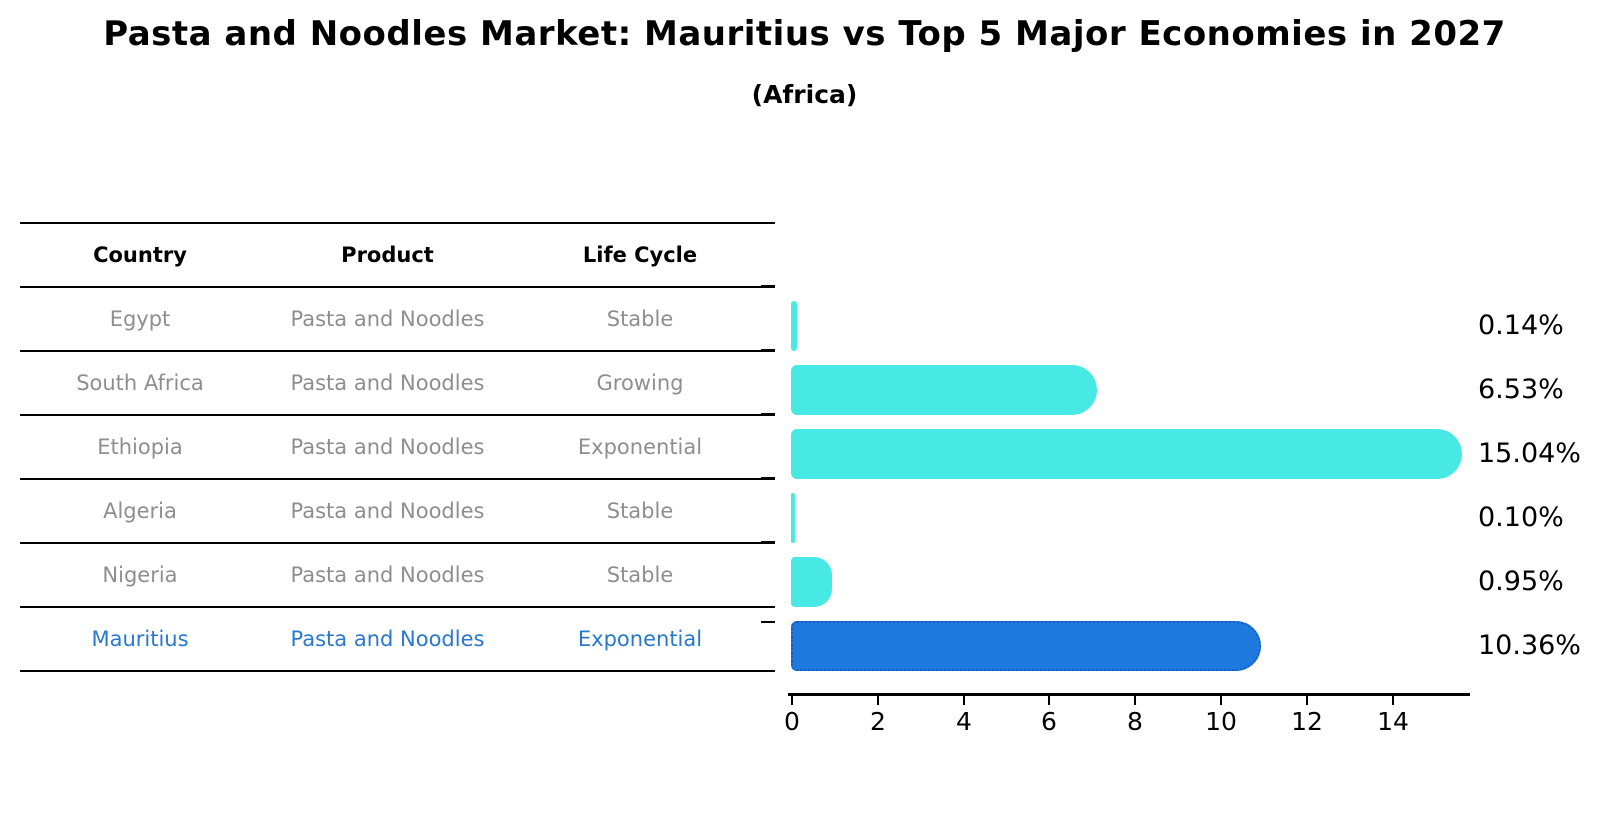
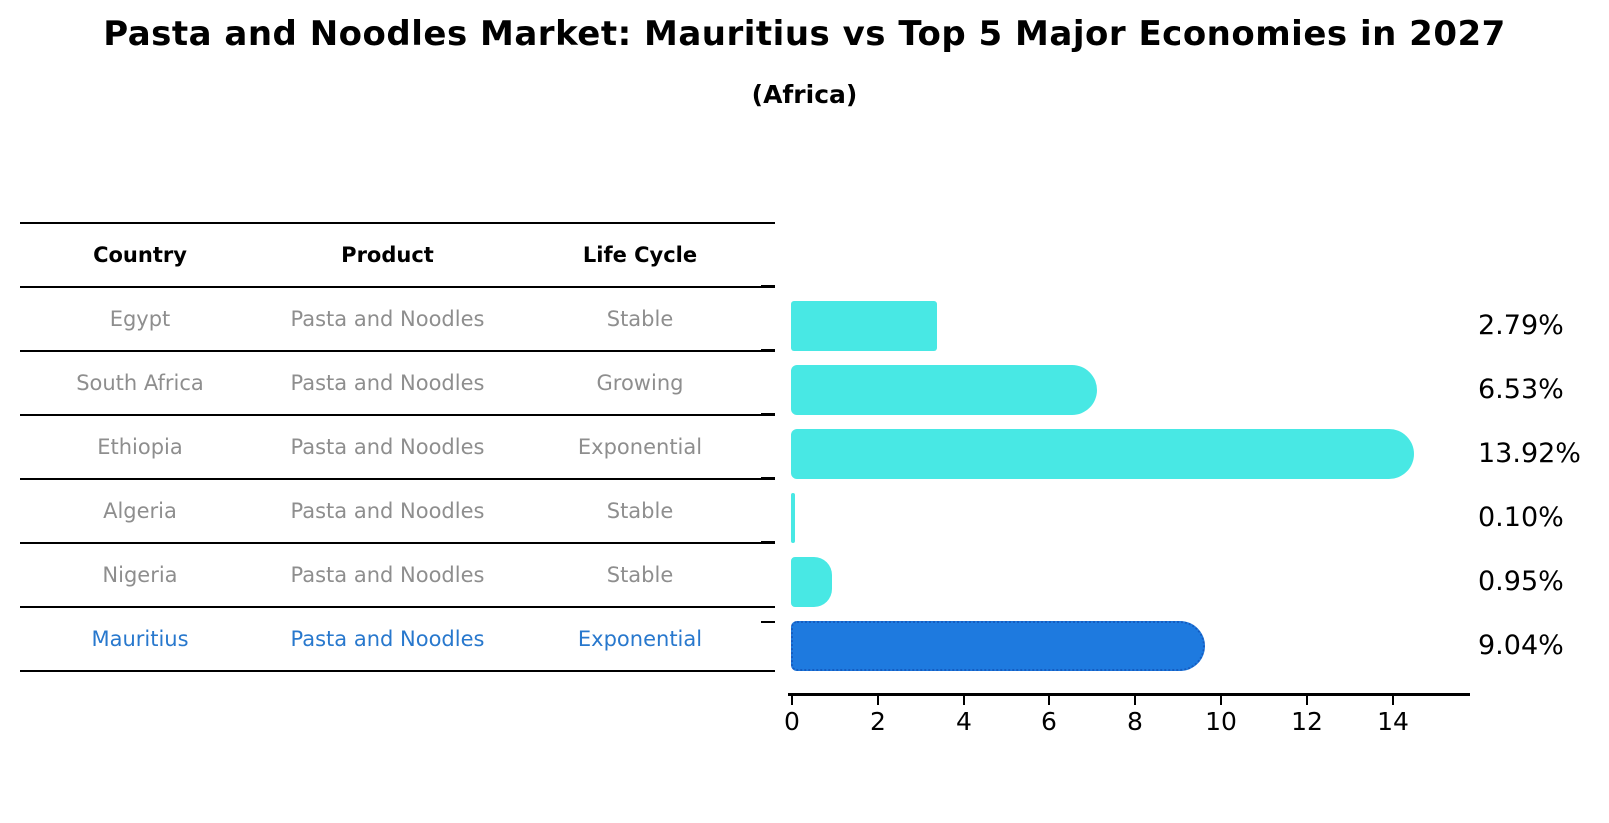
Egypt: 0.14% -> 2.79%
Ethiopia: 15.04% -> 13.92%
Mauritius: 10.36% -> 9.04%
